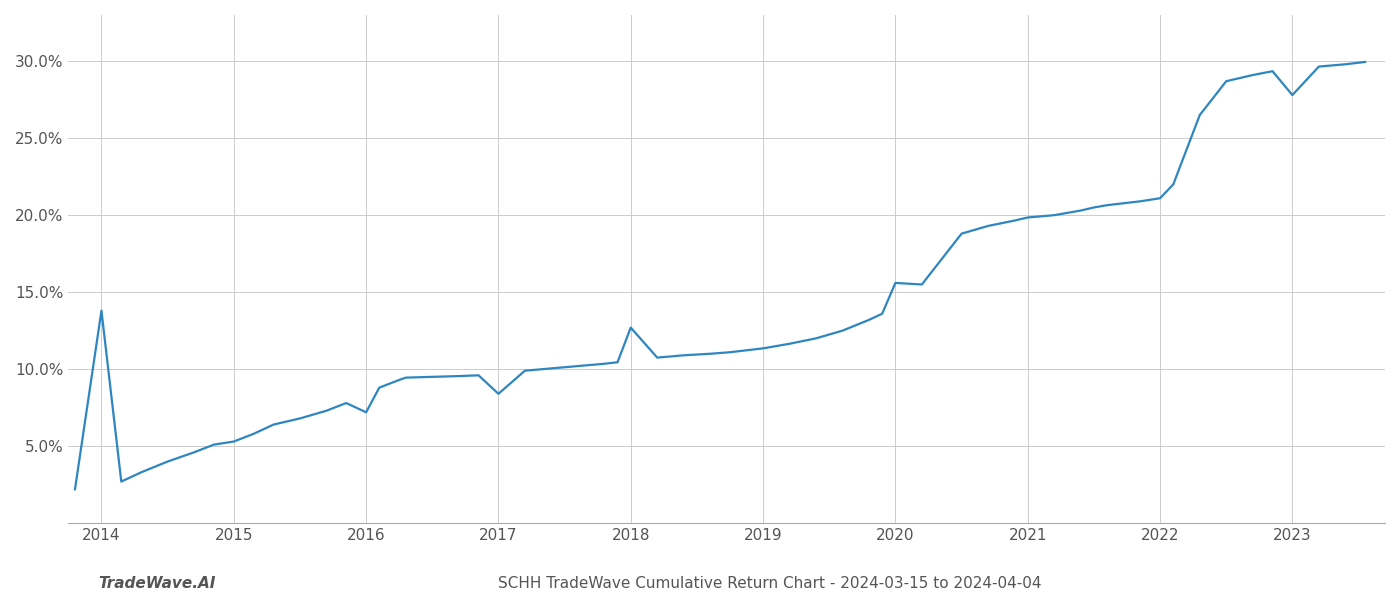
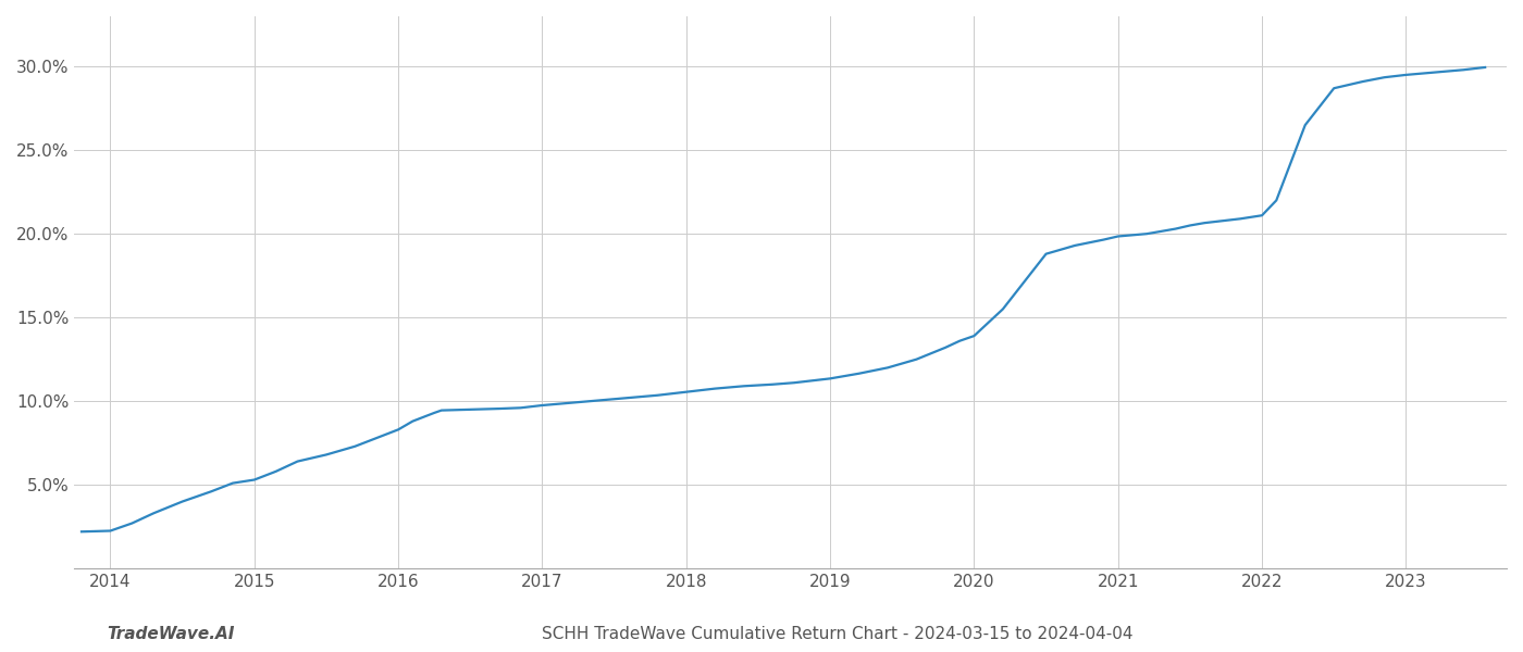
2014: 13.8% -> 2.2%
2016: 7.2% -> 8.3%
2017: 8.4% -> 9.8%
2018: 12.7% -> 10.6%
2020: 15.6% -> 13.9%
2023: 27.8% -> 29.5%
